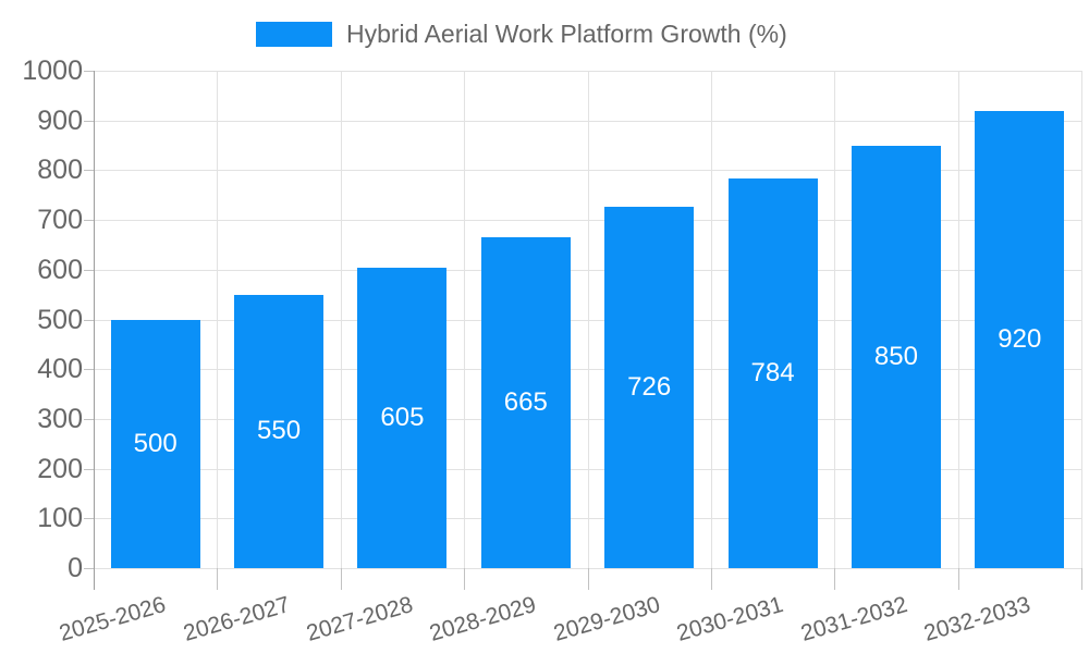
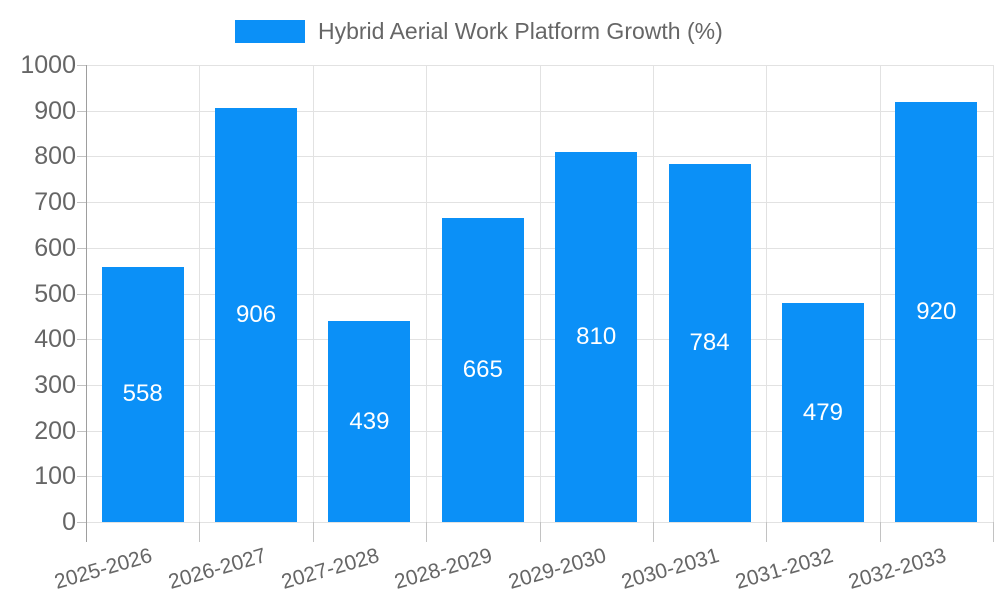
2025-2026: 500 -> 558
2026-2027: 550 -> 906
2027-2028: 605 -> 439
2029-2030: 726 -> 810
2031-2032: 850 -> 479
